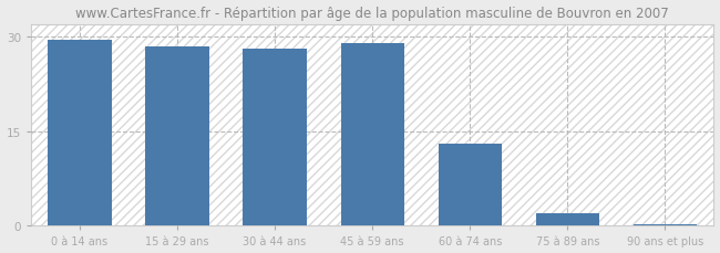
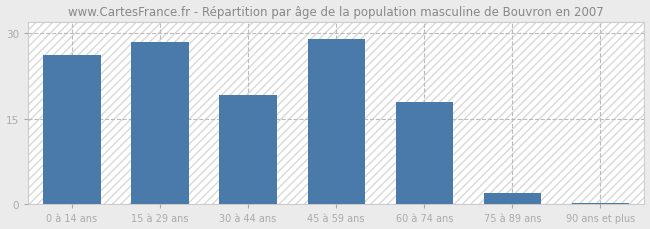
0 à 14 ans: 29.5 -> 26.2
30 à 44 ans: 28.0 -> 19.2
60 à 74 ans: 13.0 -> 18.0
